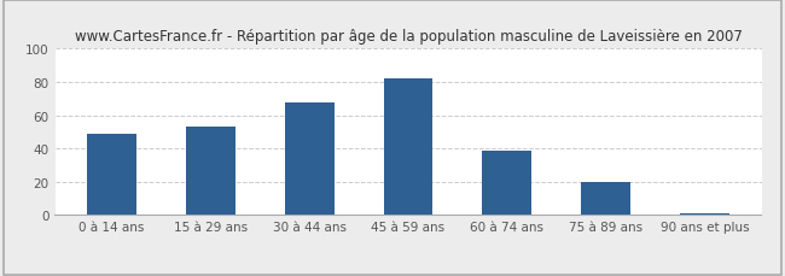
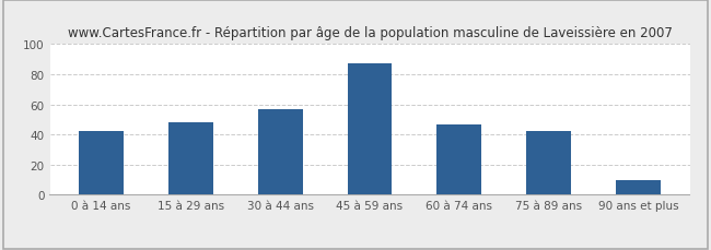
0 à 14 ans: 49 -> 42
15 à 29 ans: 53 -> 48
30 à 44 ans: 68 -> 57
45 à 59 ans: 82 -> 87
60 à 74 ans: 39 -> 47
75 à 89 ans: 20 -> 42
90 ans et plus: 1 -> 10
